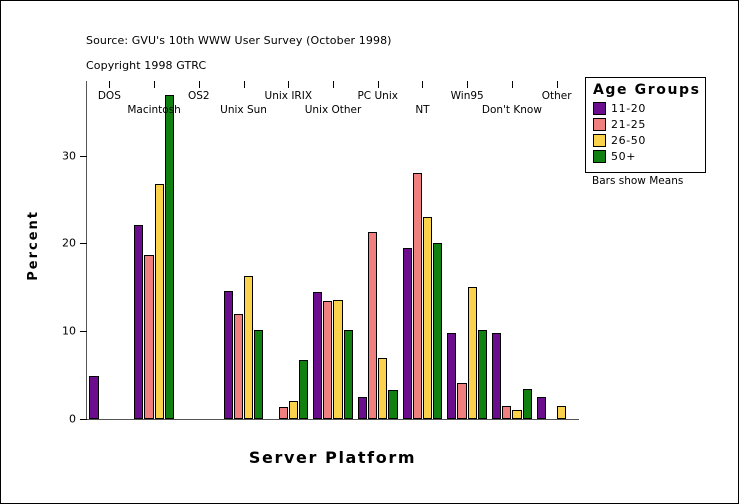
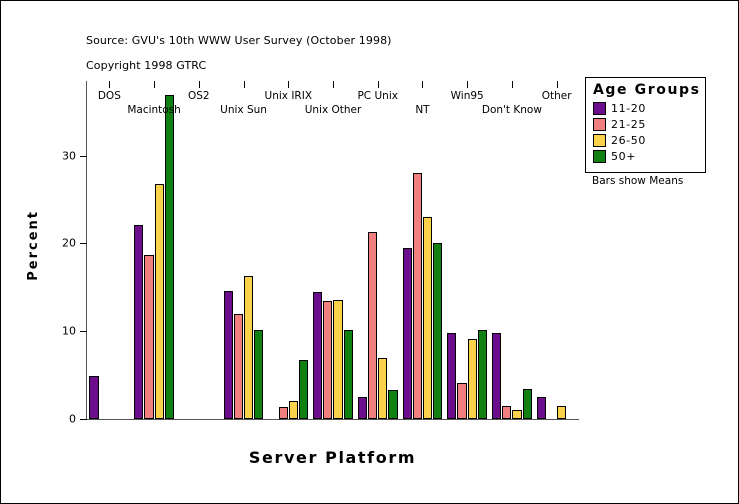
26-50/Win95: 15 -> 9
